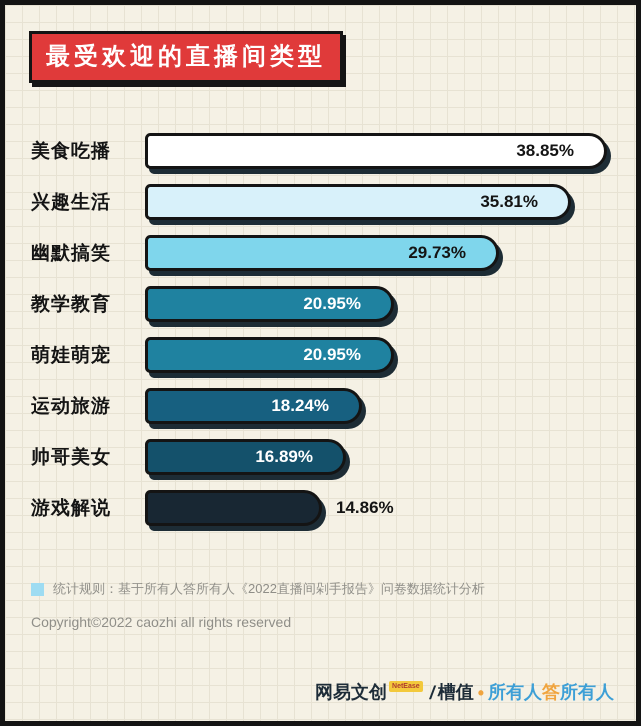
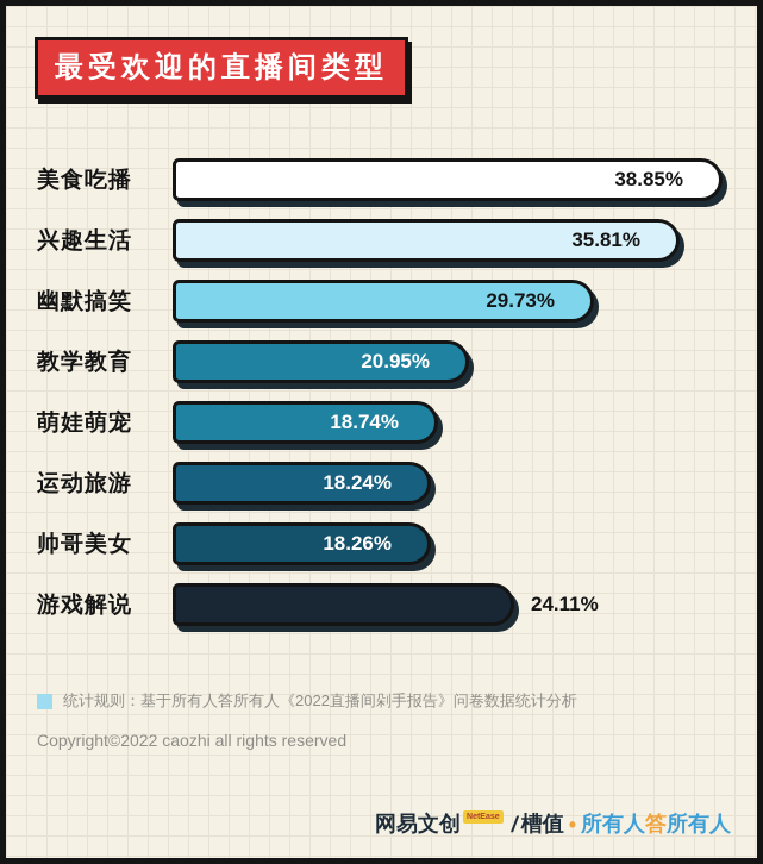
萌娃萌宠: 20.95% -> 18.74%
帅哥美女: 16.89% -> 18.26%
游戏解说: 14.86% -> 24.11%
